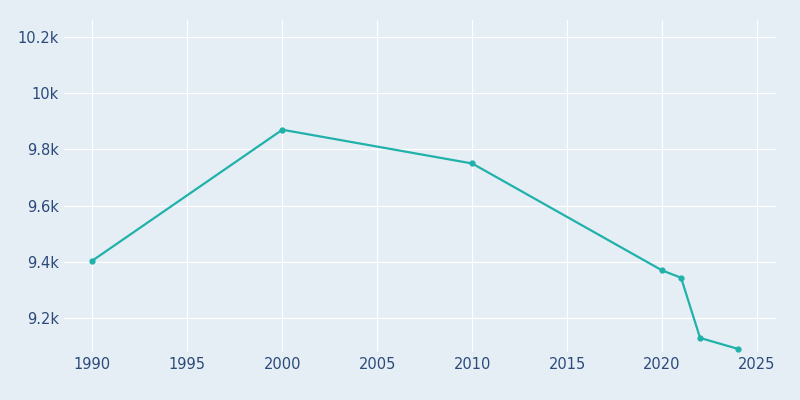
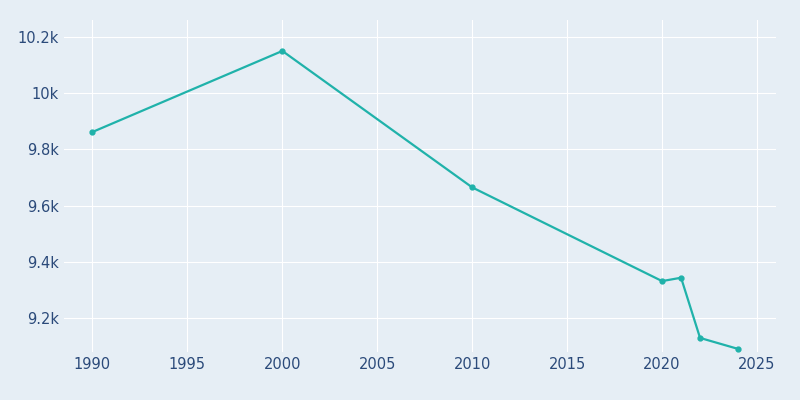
1990: 9.405k -> 9.862k
2000: 9.870k -> 10.150k
2010: 9.750k -> 9.665k
2020: 9.370k -> 9.332k
